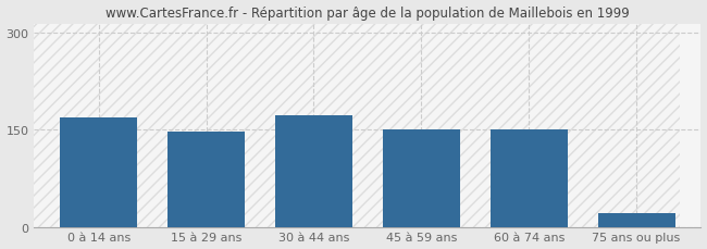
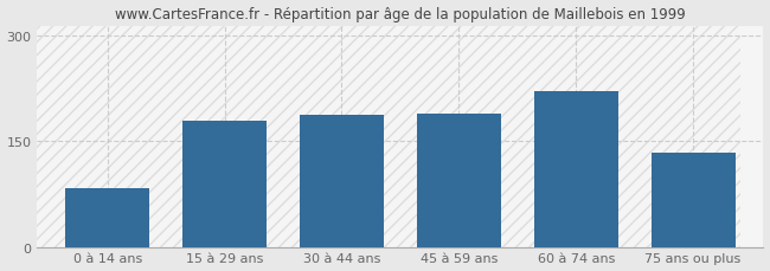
0 à 14 ans: 170 -> 84
15 à 29 ans: 148 -> 180
30 à 44 ans: 173 -> 188
45 à 59 ans: 151 -> 190
60 à 74 ans: 151 -> 222
75 ans ou plus: 22 -> 134
